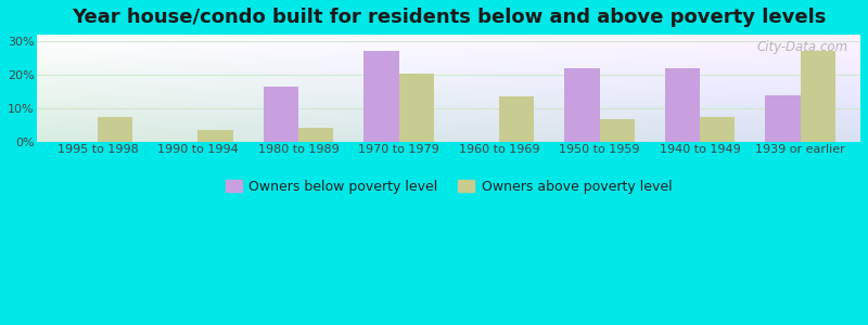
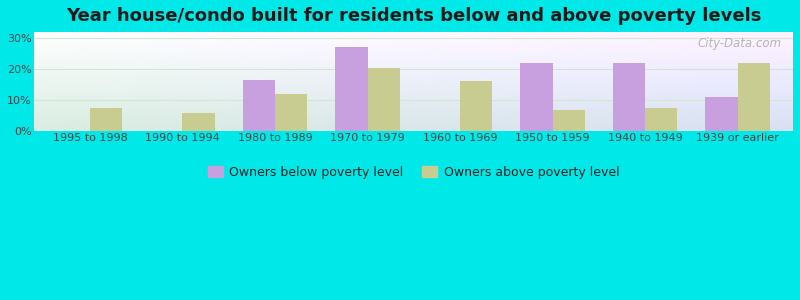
Owners above poverty level/1990 to 1994: 3.5% -> 5.8%
Owners above poverty level/1980 to 1989: 4.0% -> 12.0%
Owners above poverty level/1960 to 1969: 13.5% -> 16.0%
Owners below poverty level/1939 or earlier: 14.0% -> 11.0%
Owners above poverty level/1939 or earlier: 27.0% -> 22.0%
